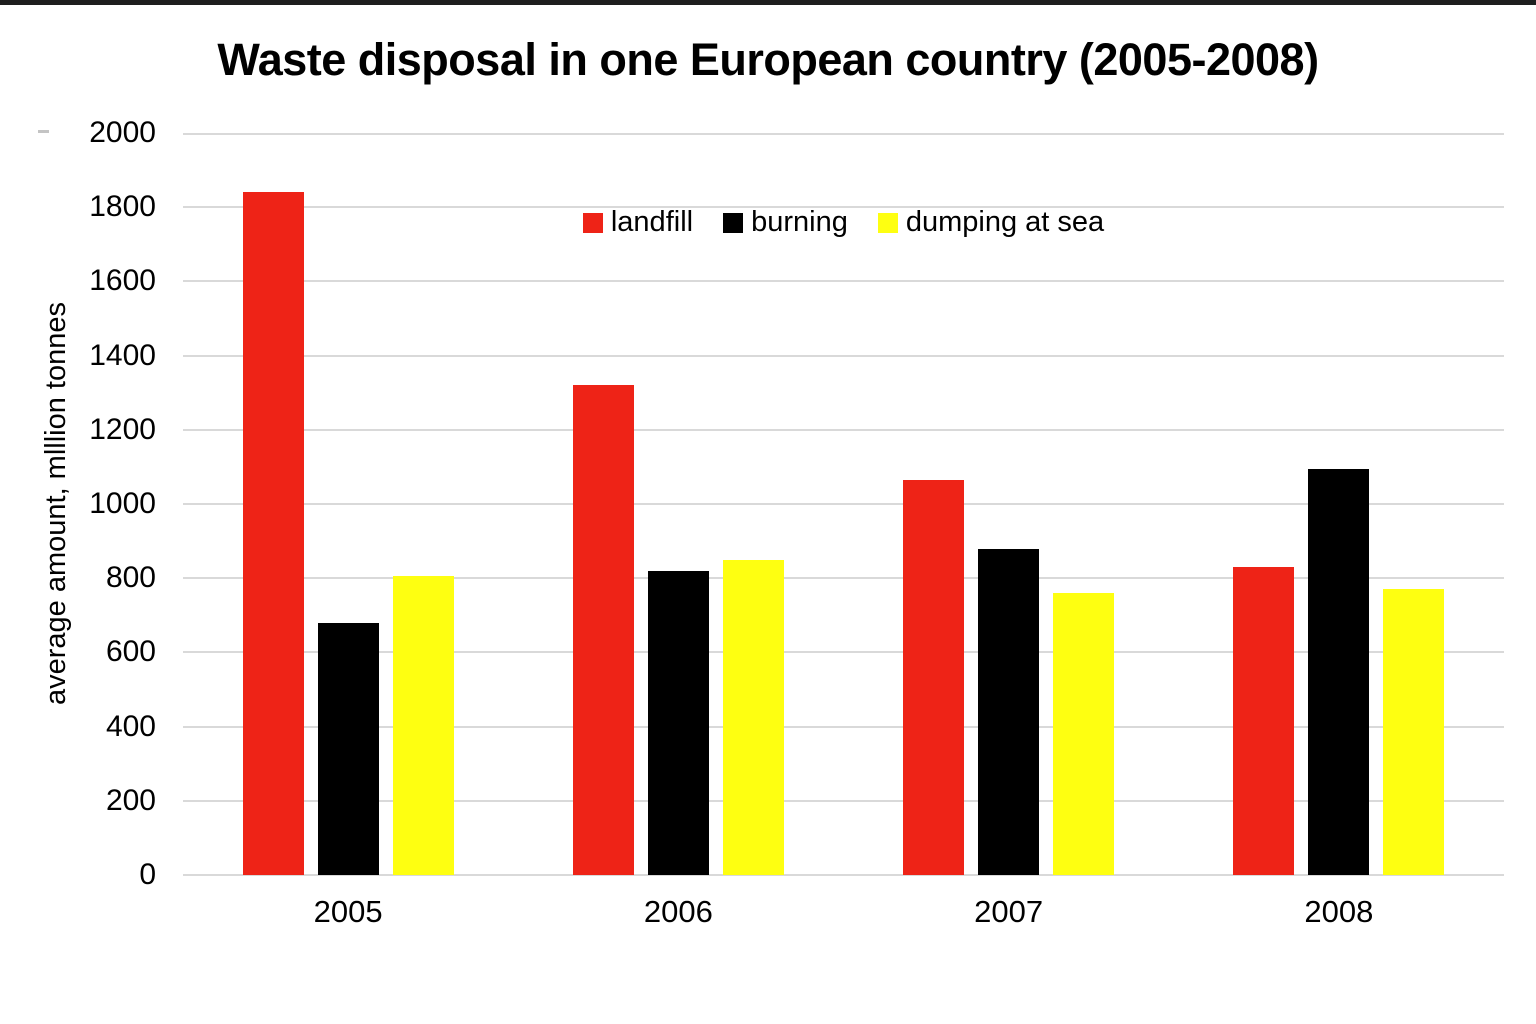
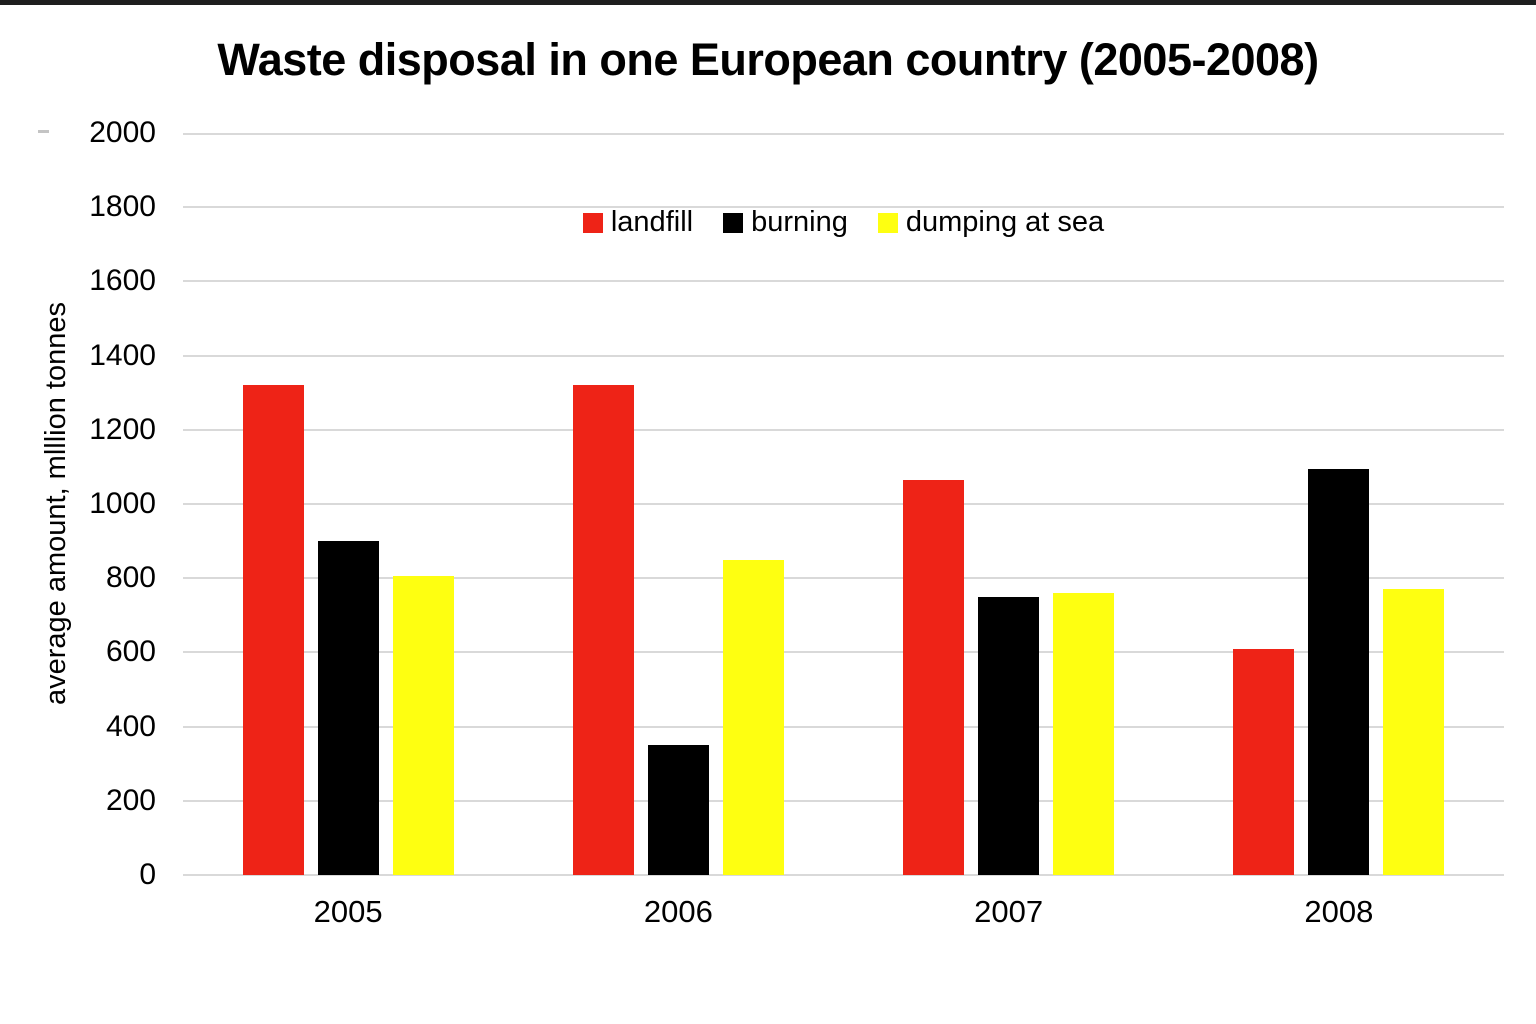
landfill/2005: 1840 -> 1320
burning/2005: 680 -> 900
burning/2006: 820 -> 350
burning/2007: 880 -> 750
landfill/2008: 830 -> 610
